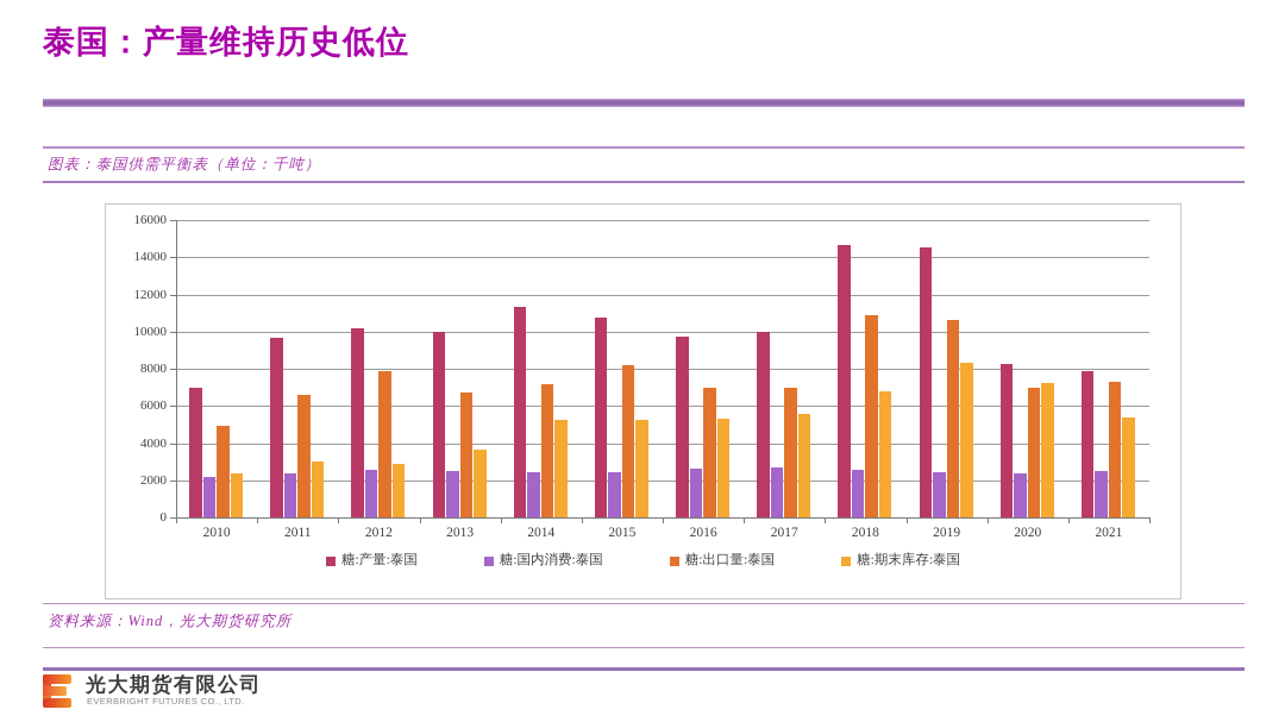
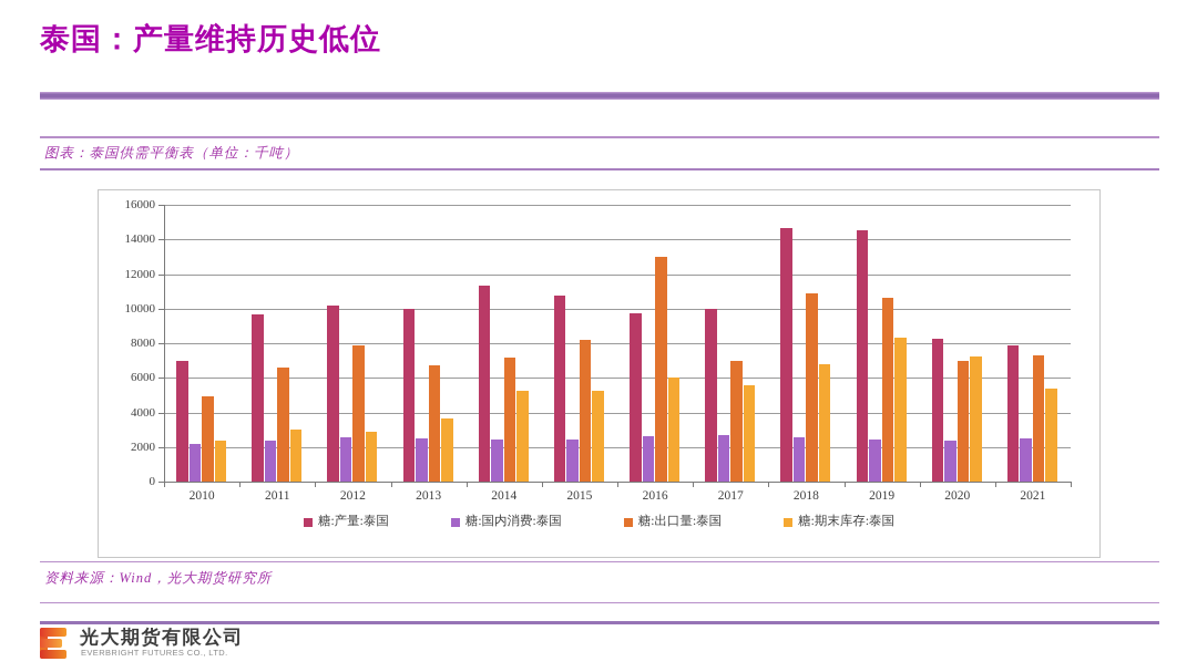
糖:出口量:泰国/2016: 7000 -> 13000
糖:期末库存:泰国/2016: 5300 -> 6000
